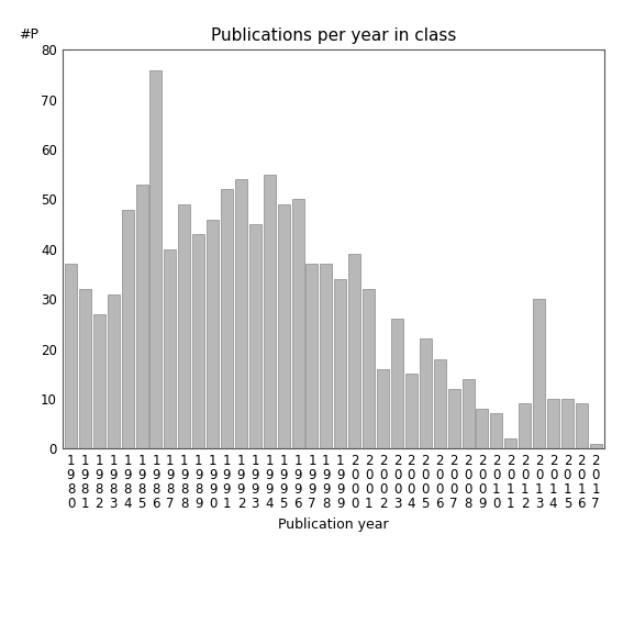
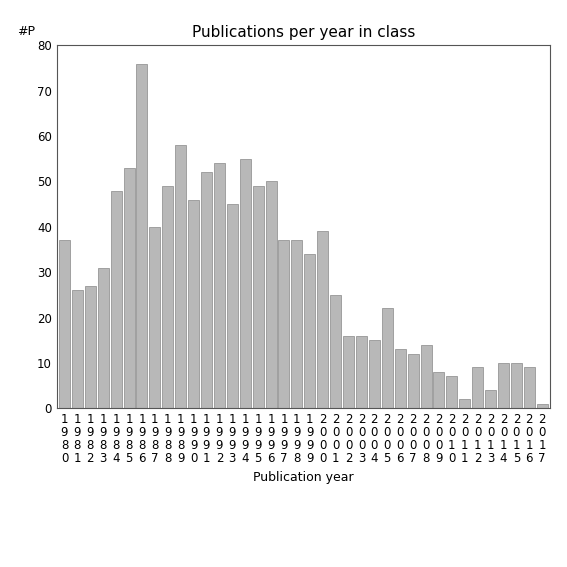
1 9 8 1: 32 -> 26
1 9 8 9: 43 -> 58
2 0 0 1: 32 -> 25
2 0 0 3: 26 -> 16
2 0 0 6: 18 -> 13
2 0 1 3: 30 -> 4
